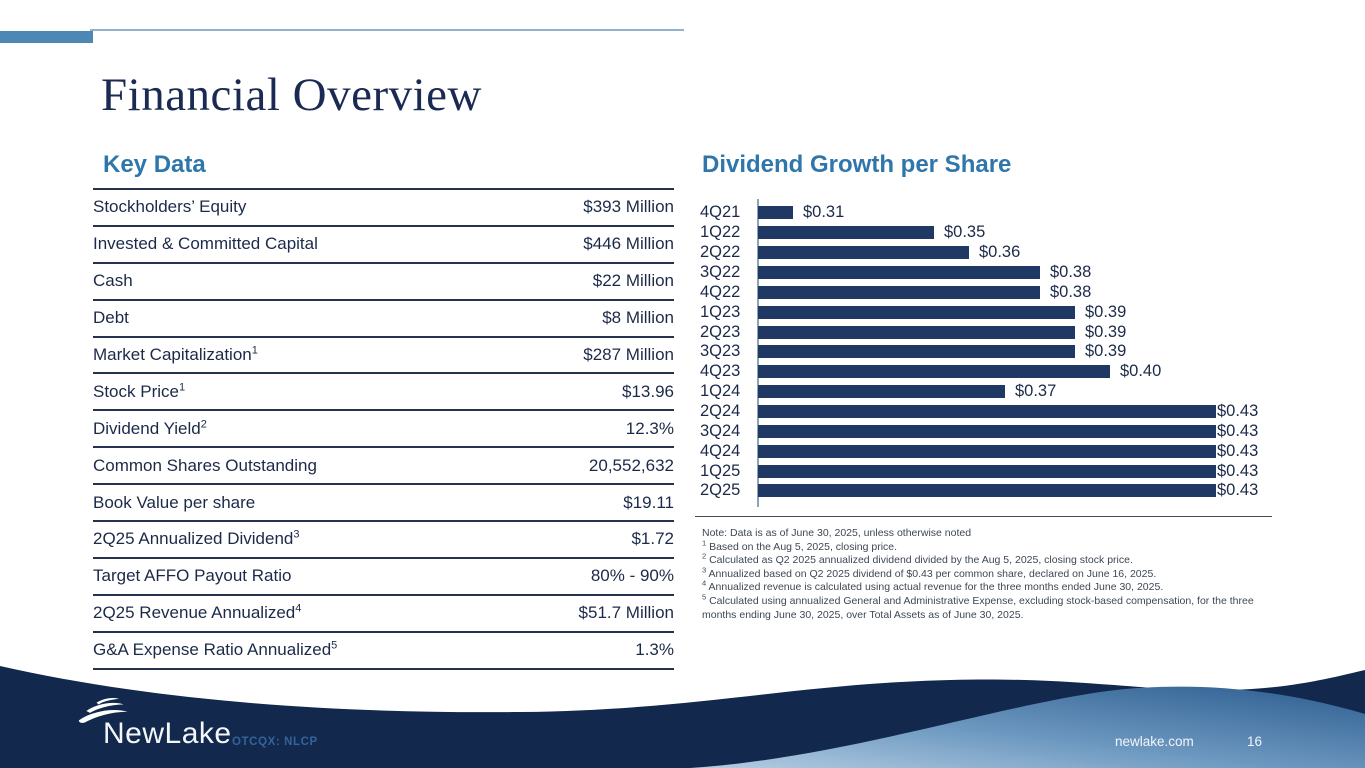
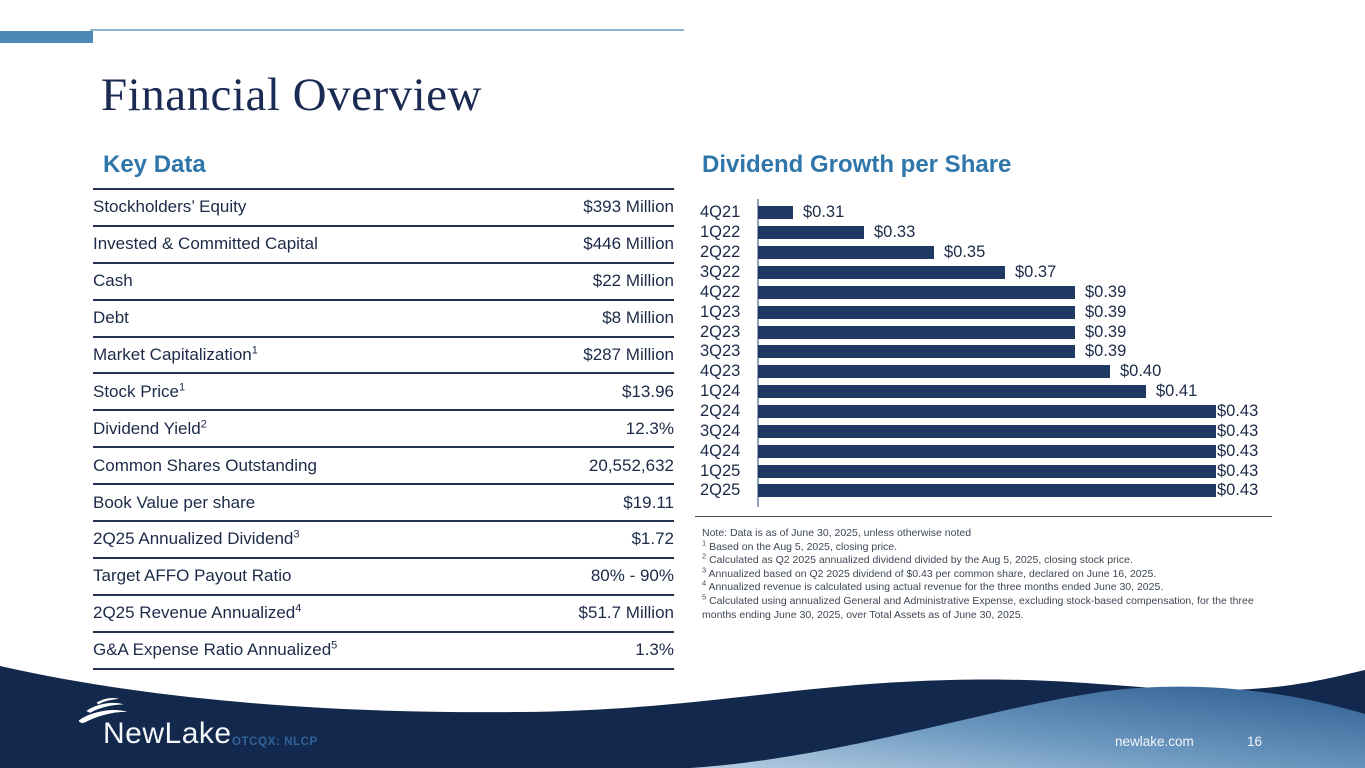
1Q22: $0.35 -> $0.33
2Q22: $0.36 -> $0.35
3Q22: $0.38 -> $0.37
4Q22: $0.38 -> $0.39
1Q24: $0.37 -> $0.41
